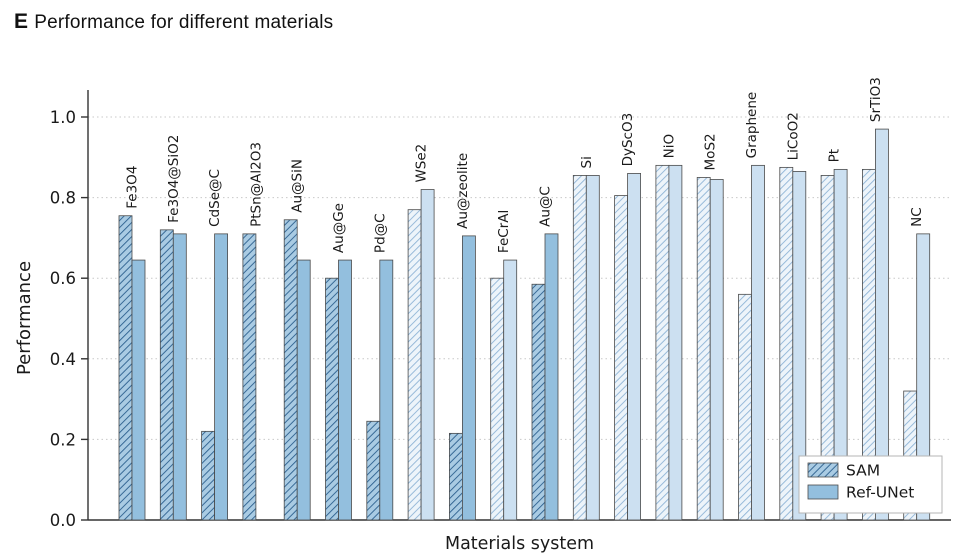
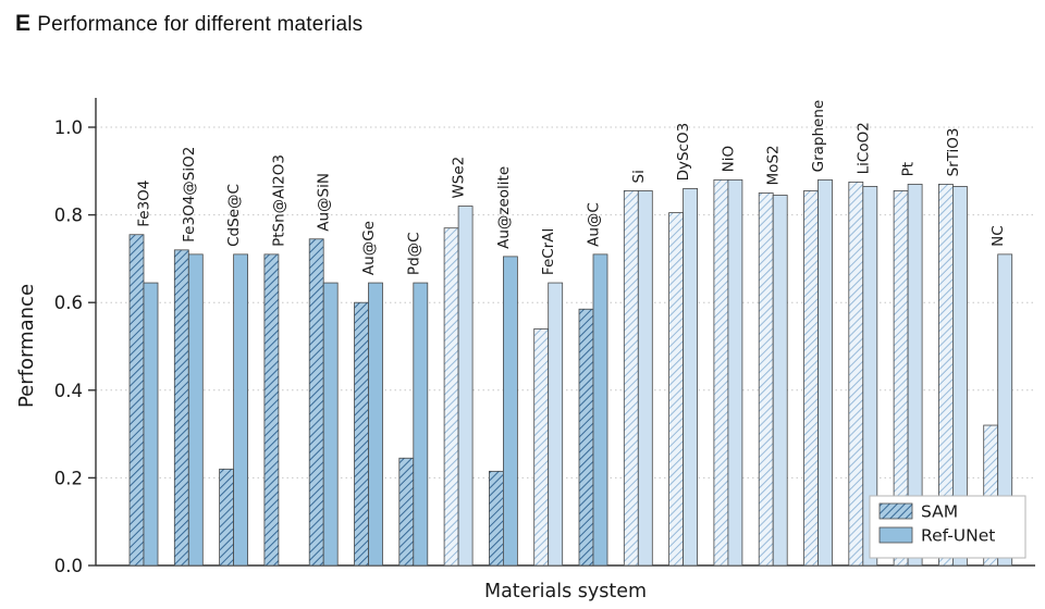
SAM/FeCrAl: 0.60 -> 0.54
SAM/Graphene: 0.56 -> 0.85
Ref-UNet/SrTiO3: 0.97 -> 0.86
